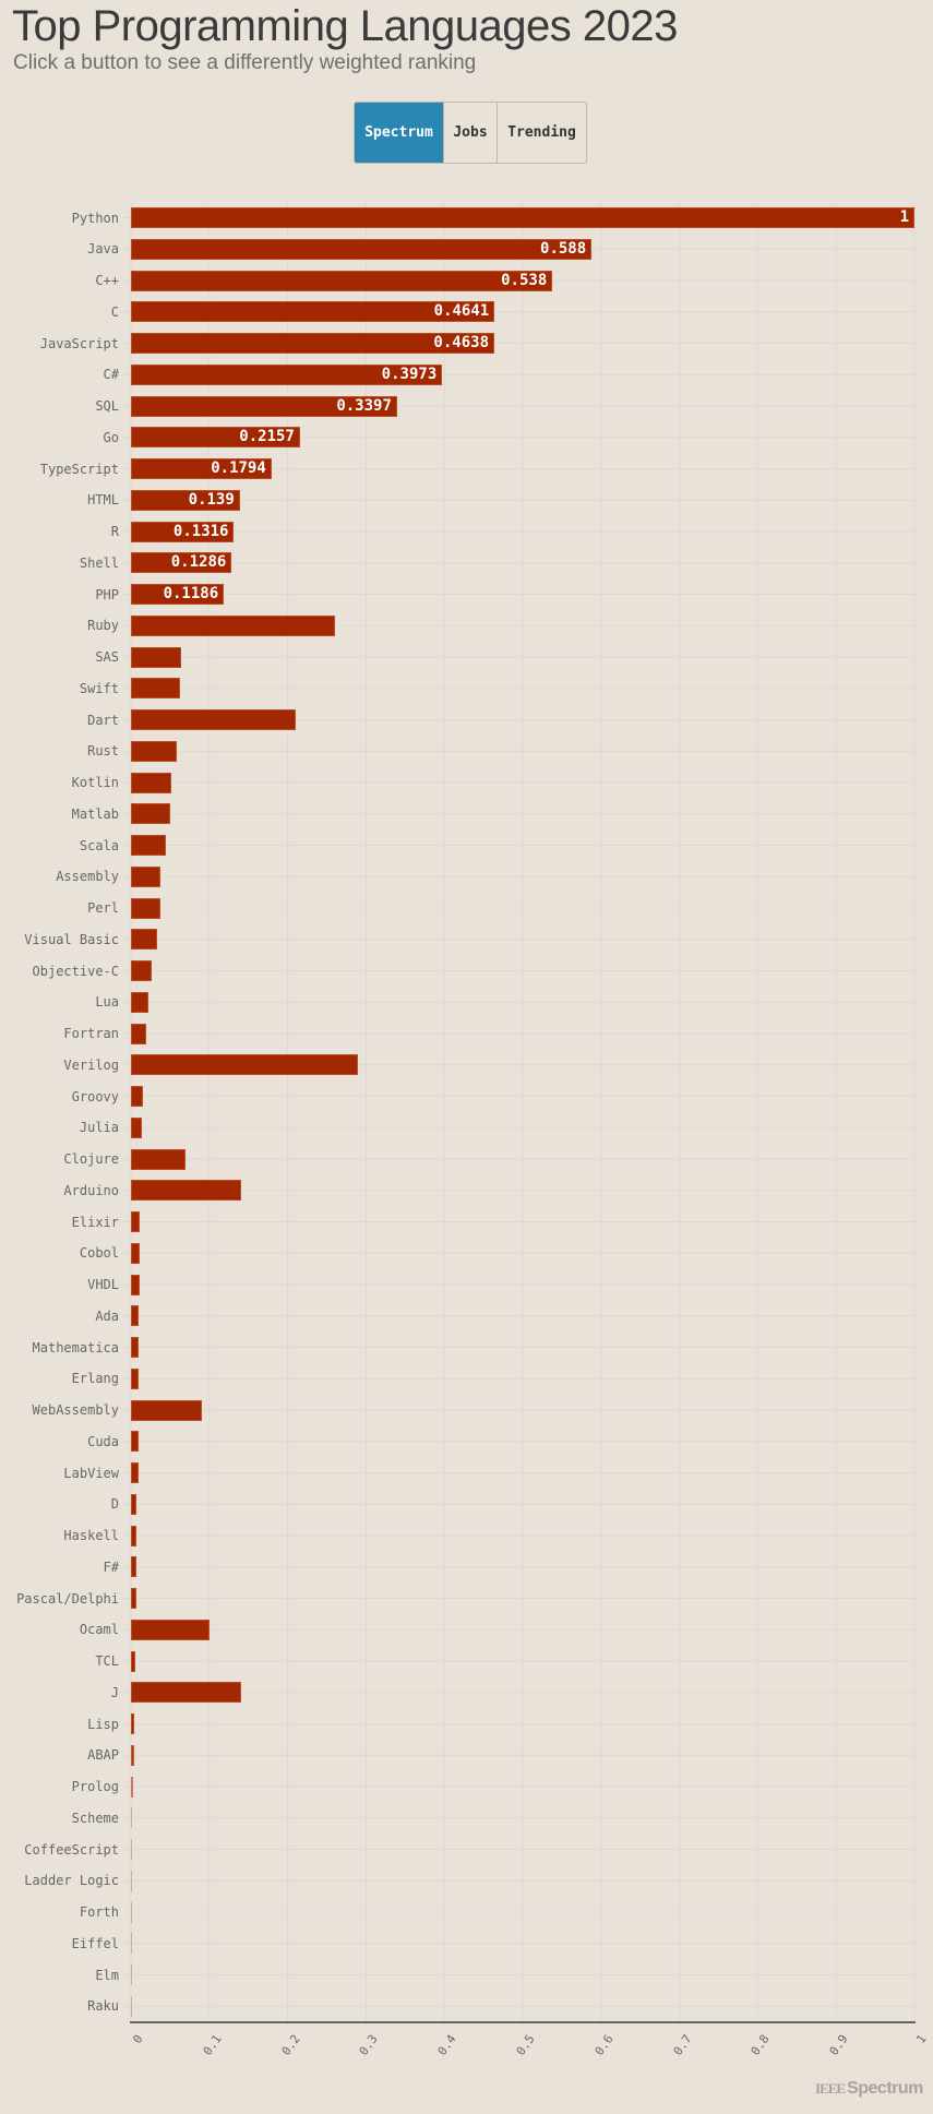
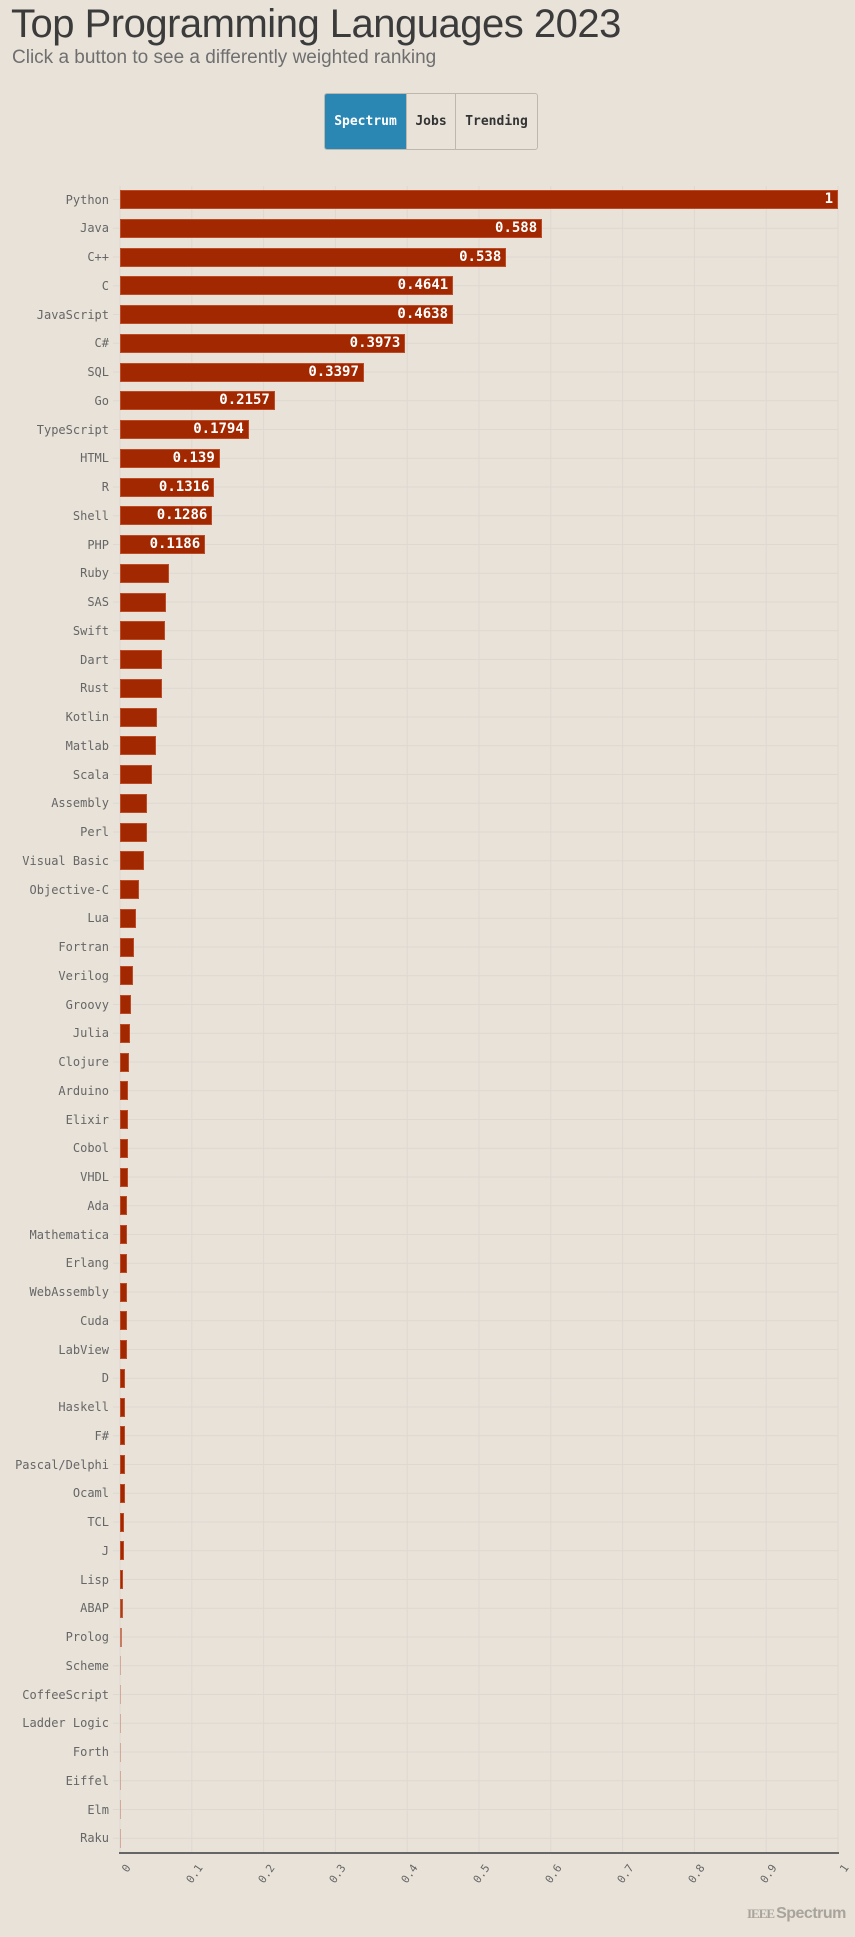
Ruby: 0.26 -> 0.07
Dart: 0.21 -> 0.06
Verilog: 0.29 -> 0.02
Clojure: 0.07 -> 0.01
Arduino: 0.14 -> 0.01
WebAssembly: 0.09 -> 0.01
Ocaml: 0.10 -> 0.01
J: 0.14 -> 0.01
